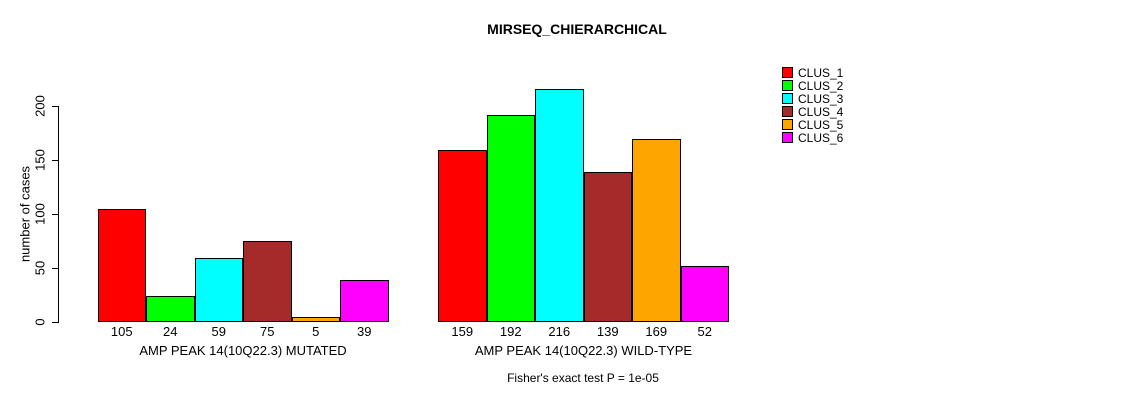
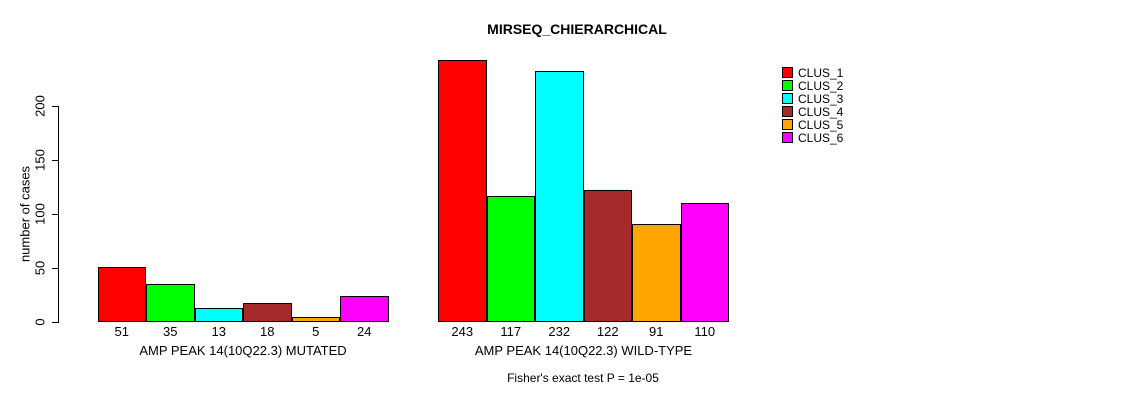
CLUS_1/AMP PEAK 14(10Q22.3) MUTATED: 105 -> 51
CLUS_2/AMP PEAK 14(10Q22.3) MUTATED: 24 -> 35
CLUS_3/AMP PEAK 14(10Q22.3) MUTATED: 59 -> 13
CLUS_4/AMP PEAK 14(10Q22.3) MUTATED: 75 -> 18
CLUS_6/AMP PEAK 14(10Q22.3) MUTATED: 39 -> 24
CLUS_1/AMP PEAK 14(10Q22.3) WILD-TYPE: 159 -> 243
CLUS_2/AMP PEAK 14(10Q22.3) WILD-TYPE: 192 -> 117
CLUS_3/AMP PEAK 14(10Q22.3) WILD-TYPE: 216 -> 232
CLUS_4/AMP PEAK 14(10Q22.3) WILD-TYPE: 139 -> 122
CLUS_5/AMP PEAK 14(10Q22.3) WILD-TYPE: 169 -> 91
CLUS_6/AMP PEAK 14(10Q22.3) WILD-TYPE: 52 -> 110
